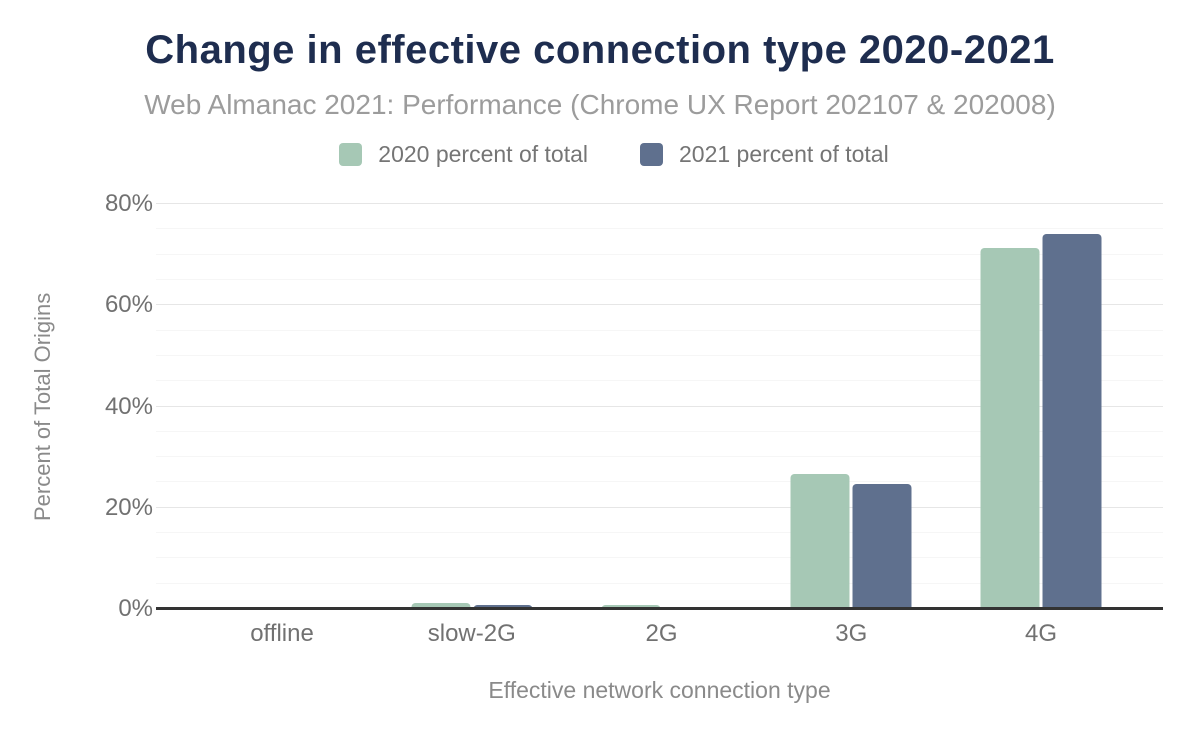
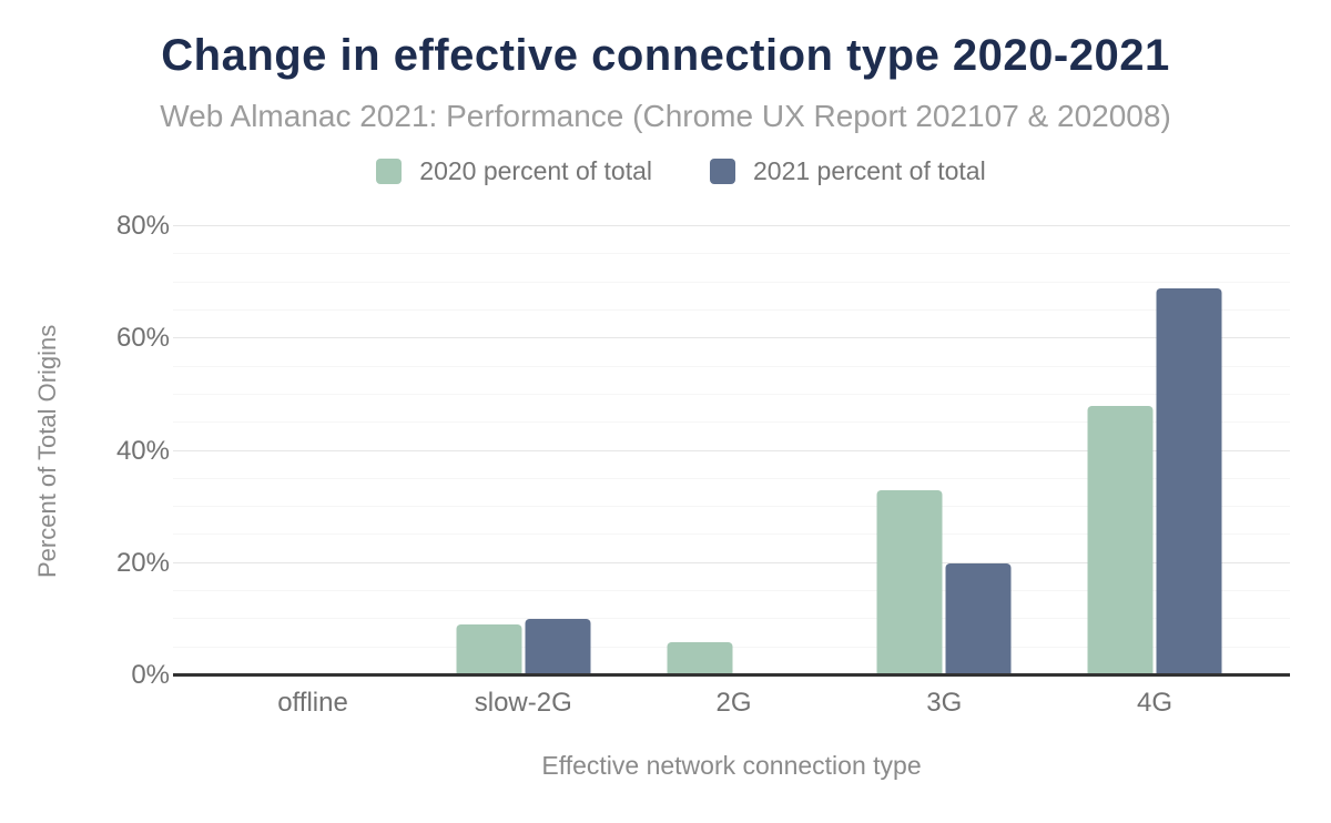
2020 percent of total/slow-2G: 1% -> 9%
2021 percent of total/slow-2G: 1% -> 10%
2020 percent of total/2G: 1% -> 6%
2020 percent of total/3G: 27% -> 33%
2021 percent of total/3G: 25% -> 20%
2020 percent of total/4G: 71% -> 48%
2021 percent of total/4G: 74% -> 69%
